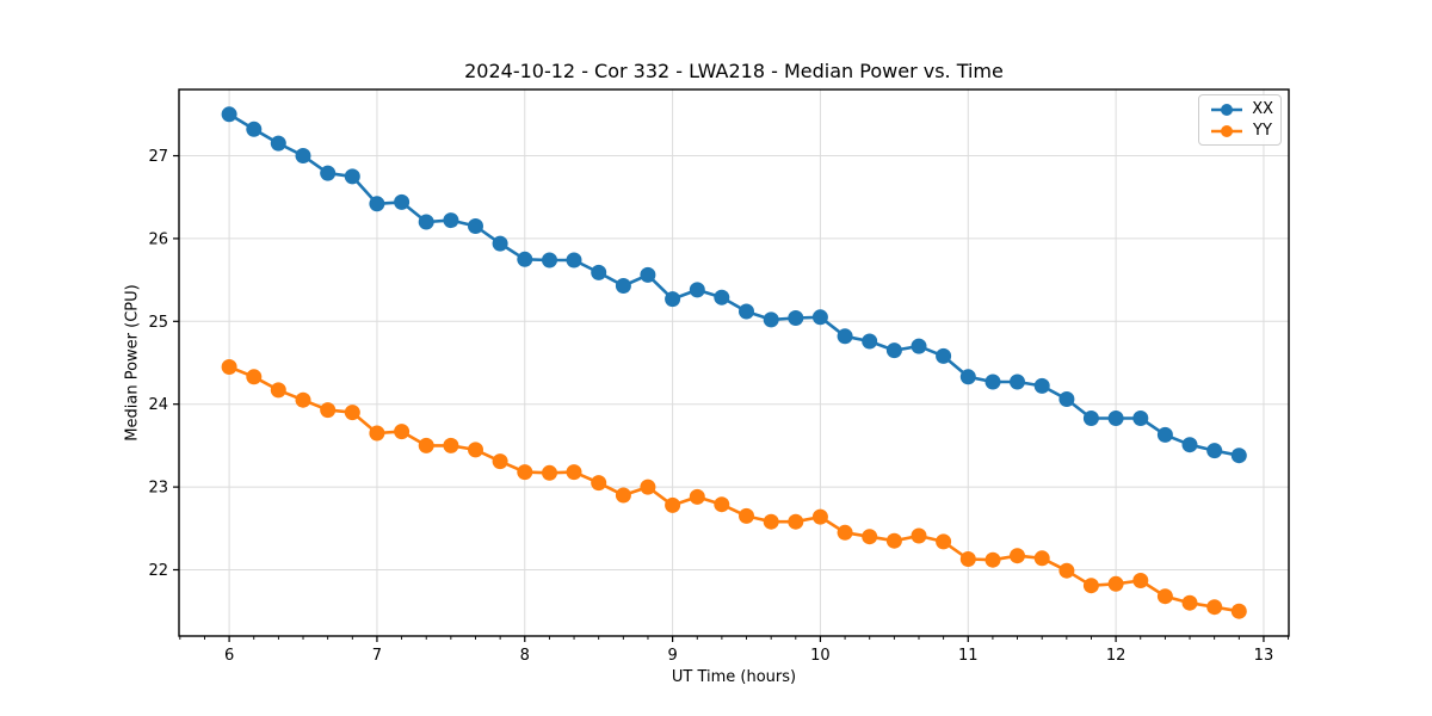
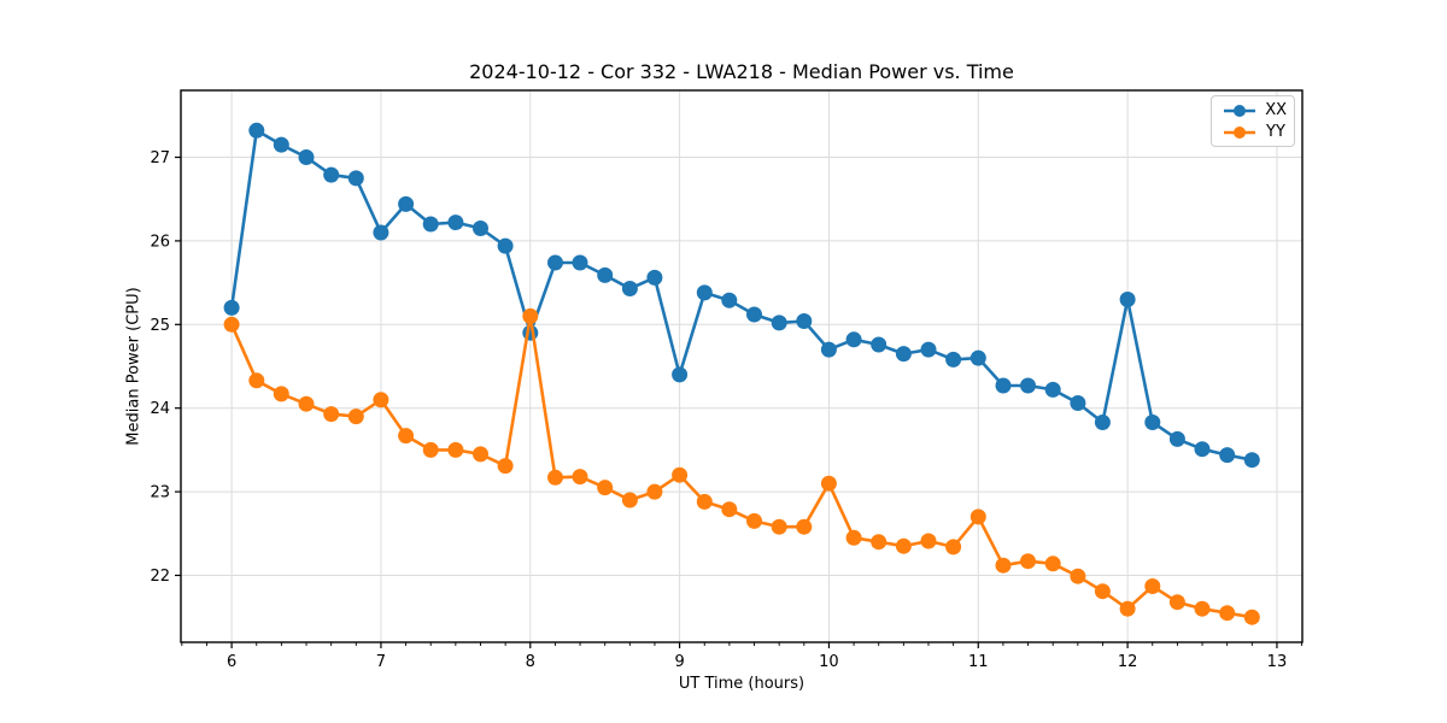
XX/6: 27.5 -> 25.2
YY/6: 24.4 -> 25.0
XX/7: 26.4 -> 26.1
YY/7: 23.6 -> 24.1
XX/8: 25.8 -> 24.9
YY/8: 23.2 -> 25.1
XX/9: 25.3 -> 24.4
YY/9: 22.8 -> 23.2
XX/10: 25.1 -> 24.7
YY/10: 22.6 -> 23.1
XX/11: 24.3 -> 24.6
YY/11: 22.1 -> 22.7
XX/12: 23.8 -> 25.3
YY/12: 21.8 -> 21.6
